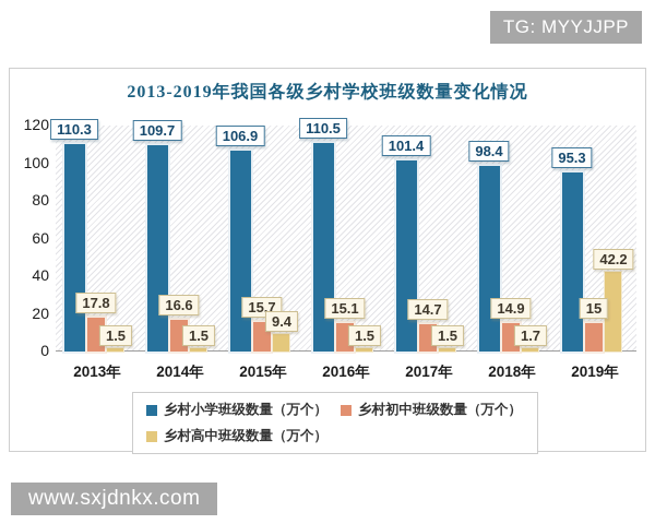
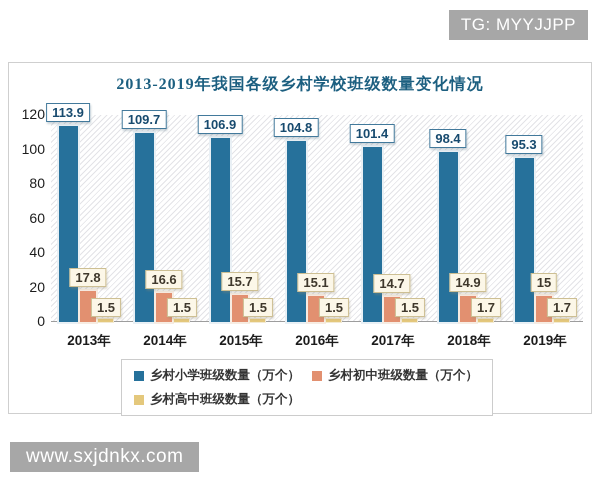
乡村小学班级数量（万个）/2013年: 110.3 -> 113.9
乡村高中班级数量（万个）/2015年: 9.4 -> 1.5
乡村小学班级数量（万个）/2016年: 110.5 -> 104.8
乡村高中班级数量（万个）/2019年: 42.2 -> 1.7
